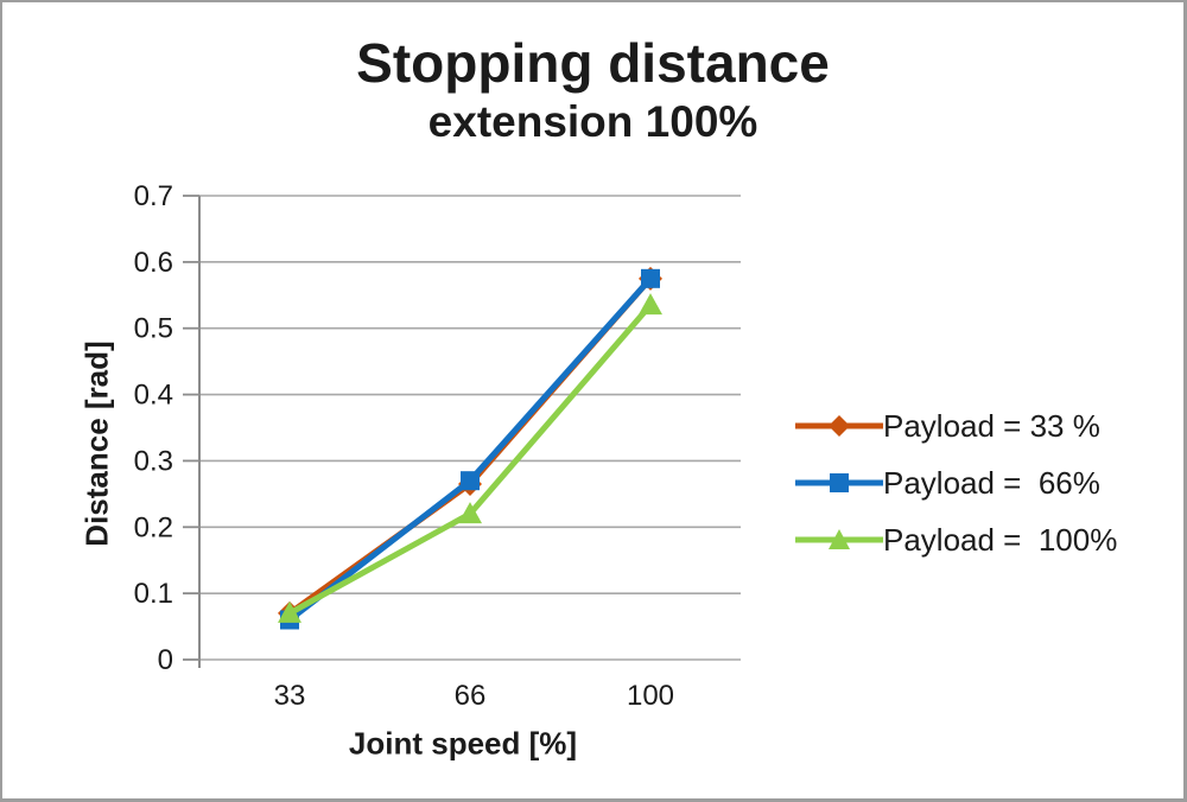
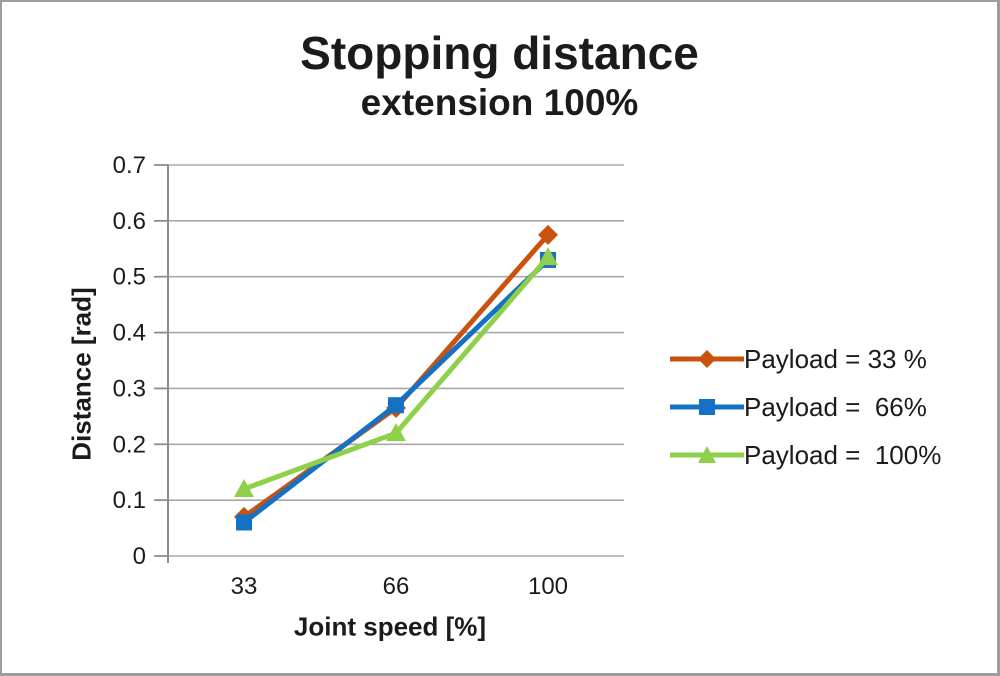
Payload = 100%/33: 0.07 -> 0.12
Payload = 66%/100: 0.57 -> 0.53
